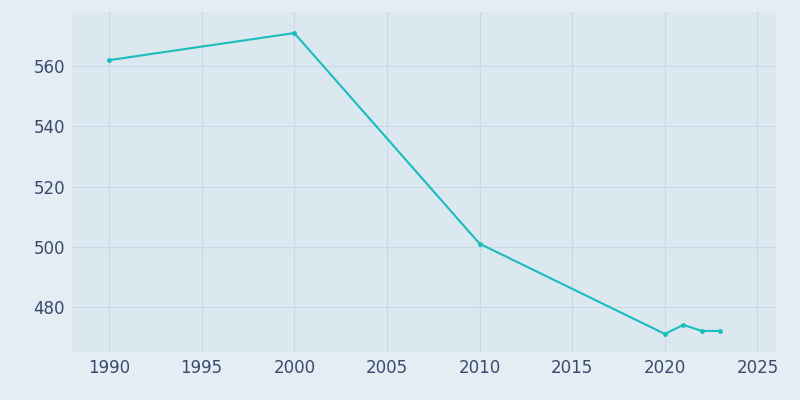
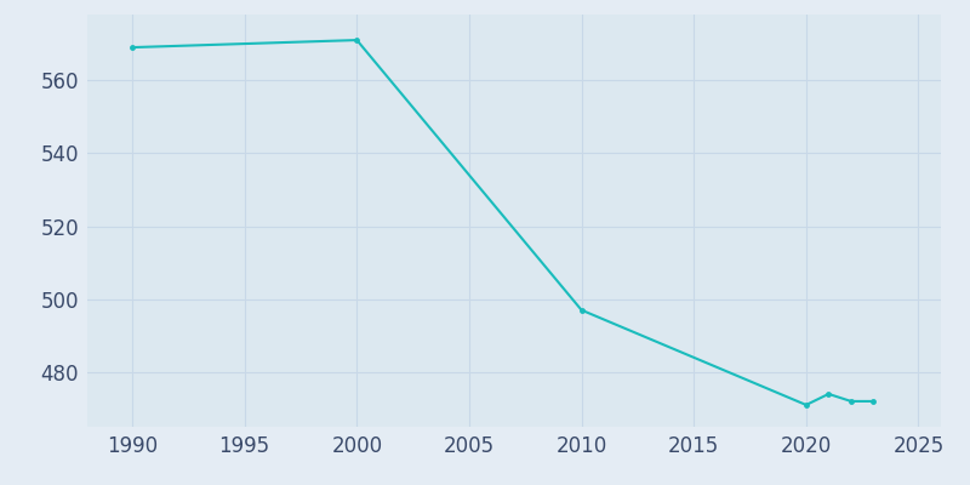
1990: 562 -> 569
2010: 501 -> 497
